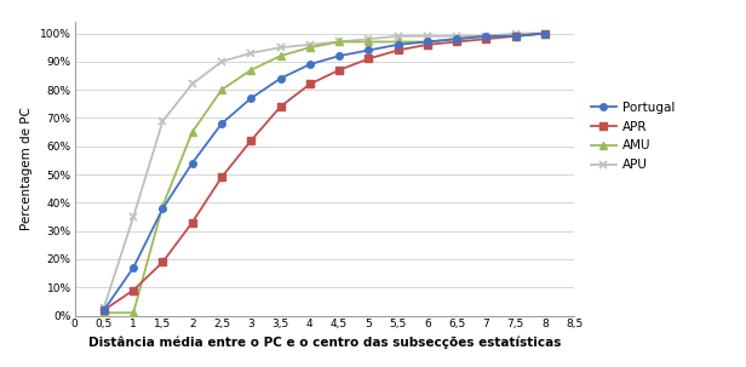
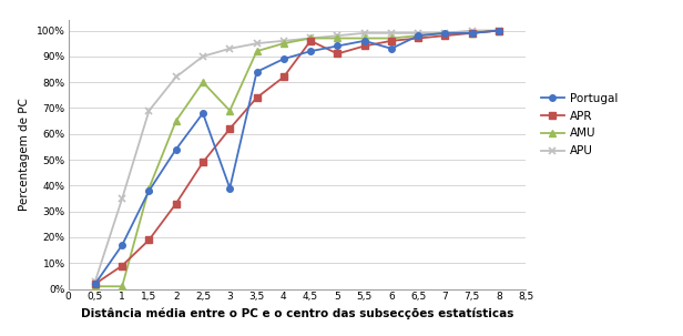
Portugal/3: 77% -> 39%
AMU/3: 87% -> 69%
APR/4,5: 87% -> 96%
Portugal/6: 97% -> 93%
